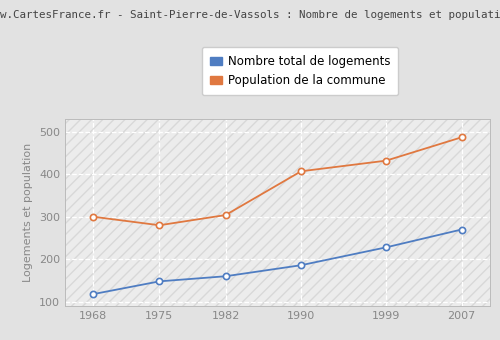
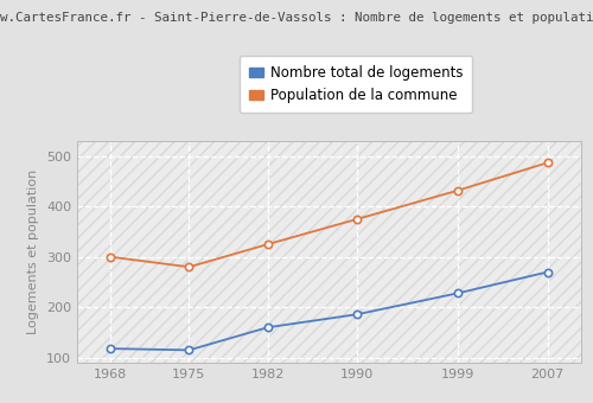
Nombre total de logements/1975: 148 -> 115
Population de la commune/1982: 304 -> 325
Population de la commune/1990: 407 -> 375
